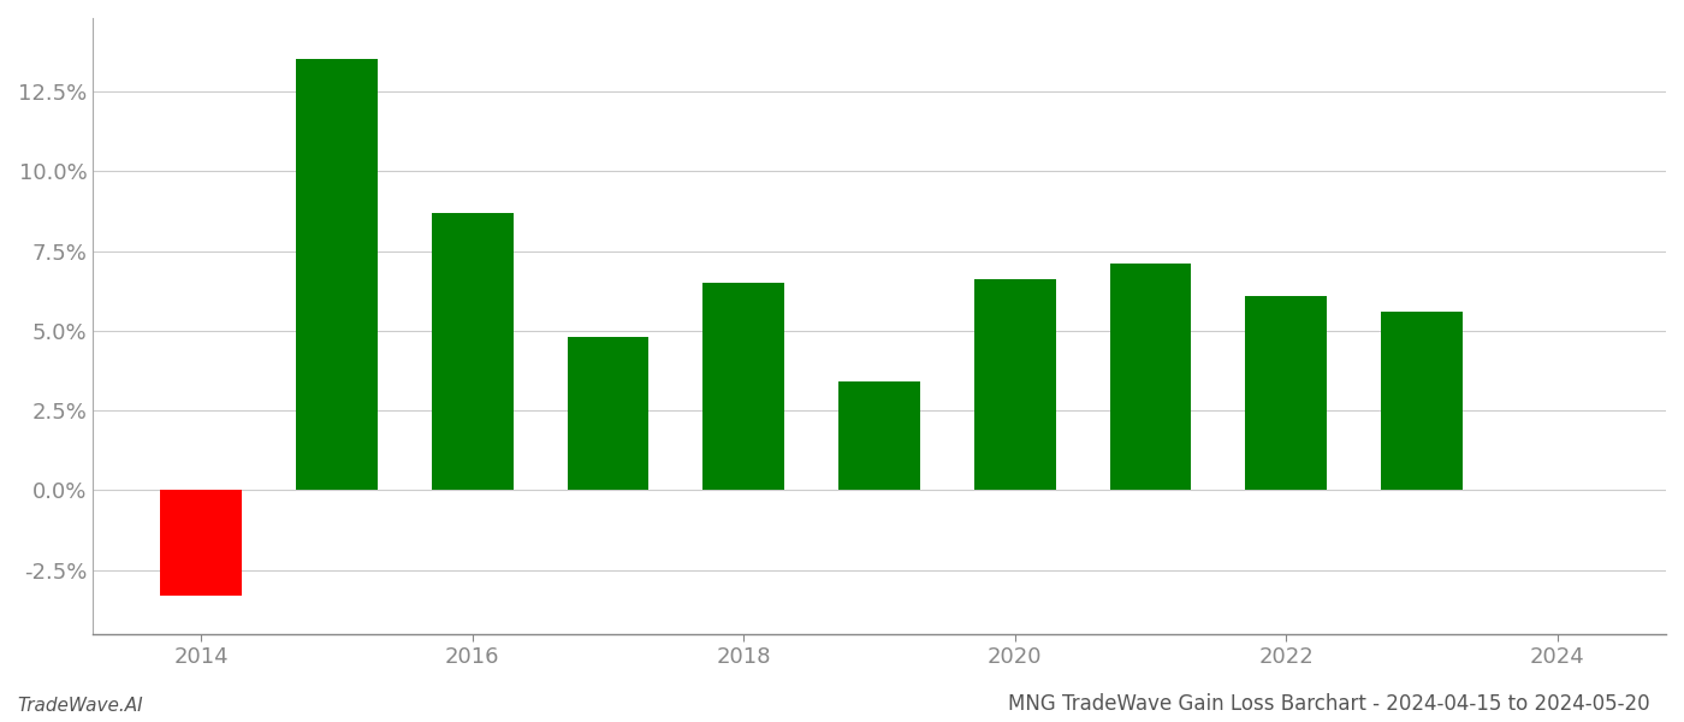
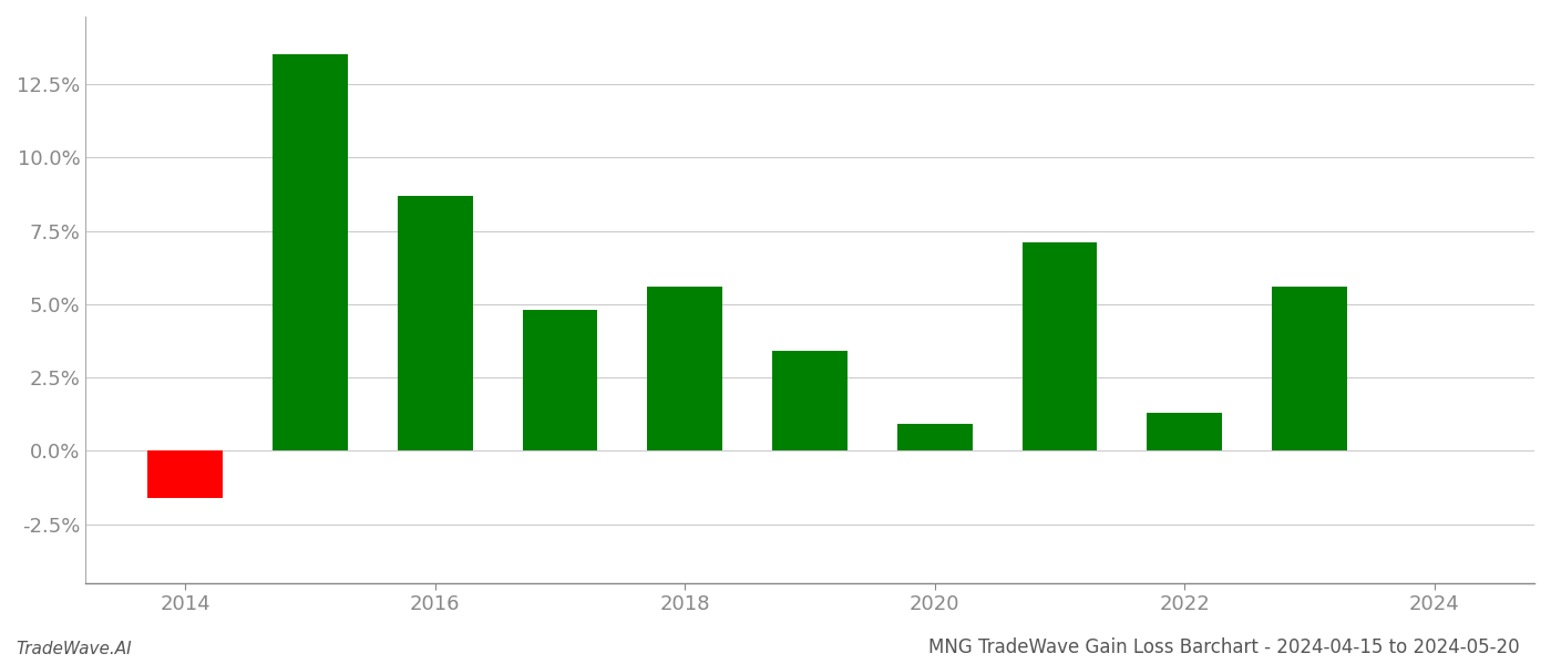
2014: -3.3% -> -1.6%
2018: 6.5% -> 5.6%
2020: 6.6% -> 0.9%
2022: 6.1% -> 1.3%
